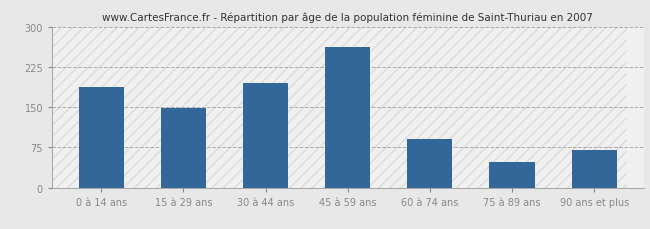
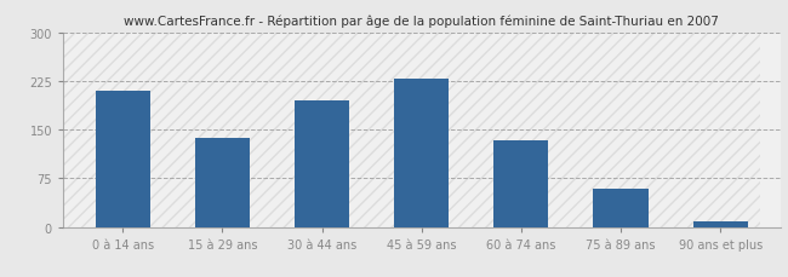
0 à 14 ans: 188 -> 210
15 à 29 ans: 148 -> 138
45 à 59 ans: 262 -> 228
60 à 74 ans: 90 -> 133
75 à 89 ans: 48 -> 58
90 ans et plus: 70 -> 8
